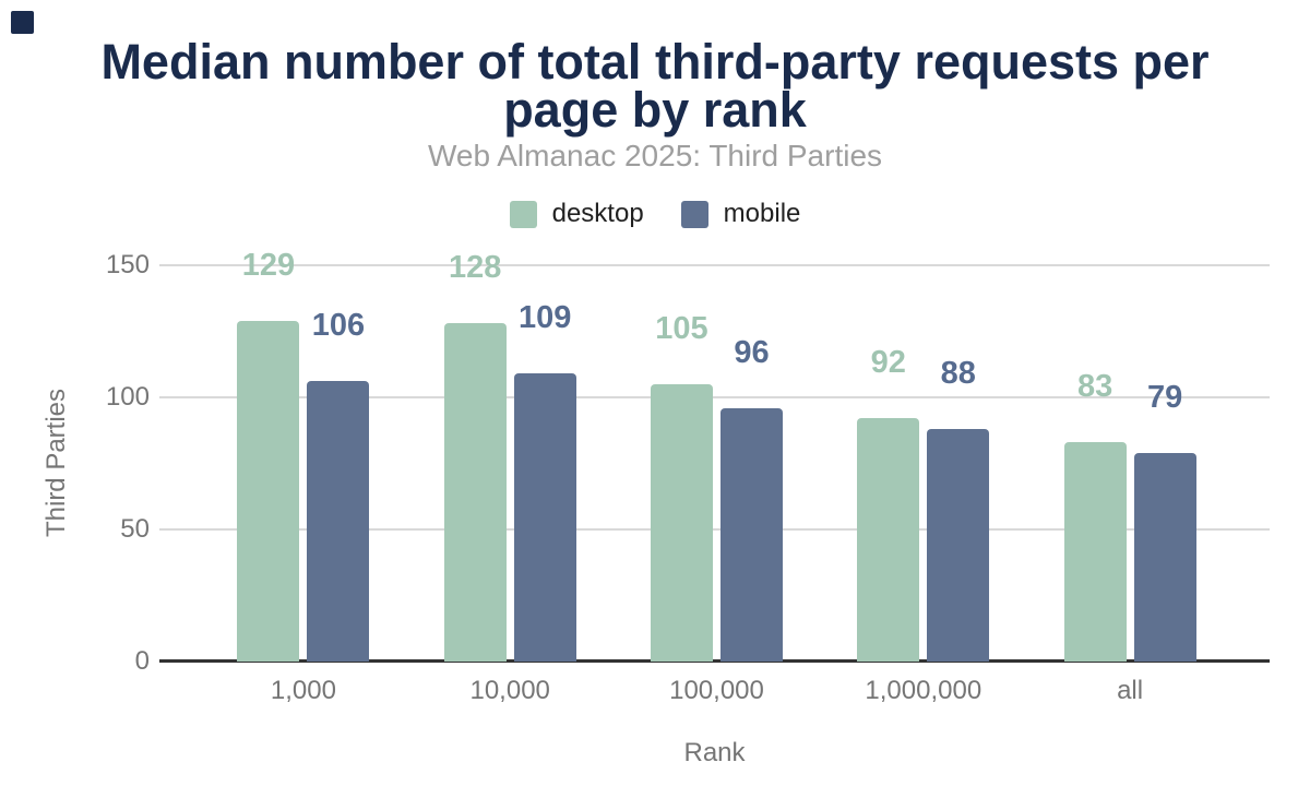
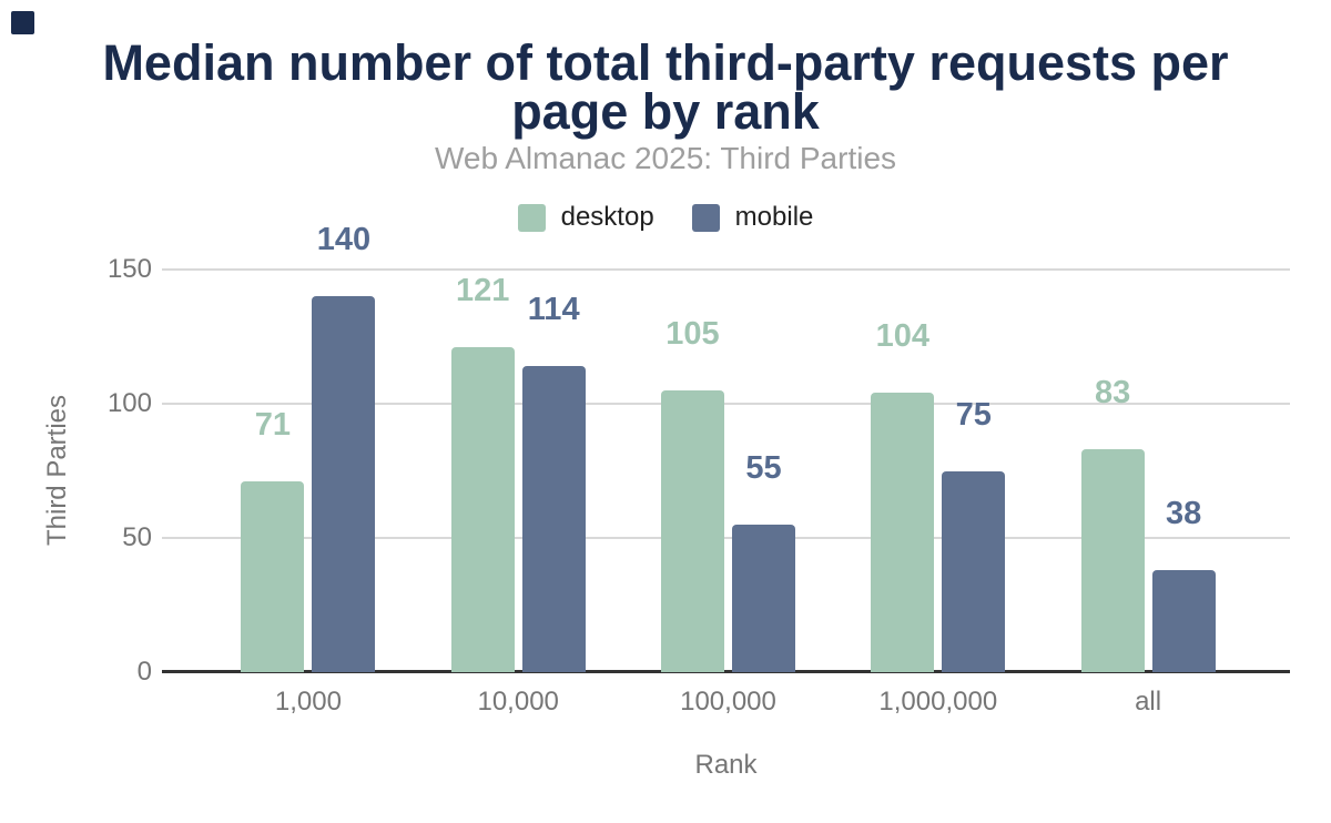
desktop/1,000: 129 -> 71
mobile/1,000: 106 -> 140
desktop/10,000: 128 -> 121
mobile/10,000: 109 -> 114
mobile/100,000: 96 -> 55
desktop/1,000,000: 92 -> 104
mobile/1,000,000: 88 -> 75
mobile/all: 79 -> 38
